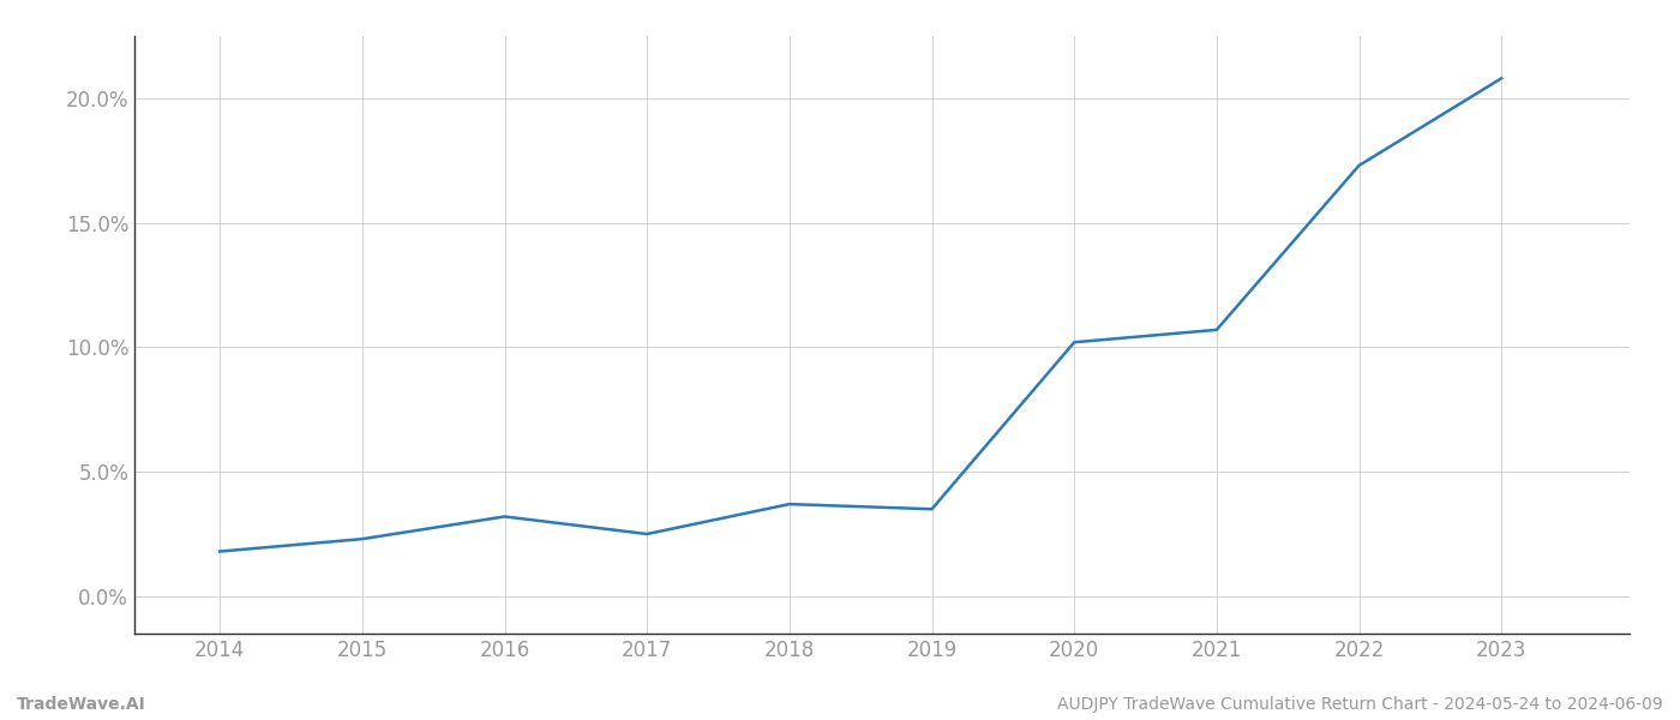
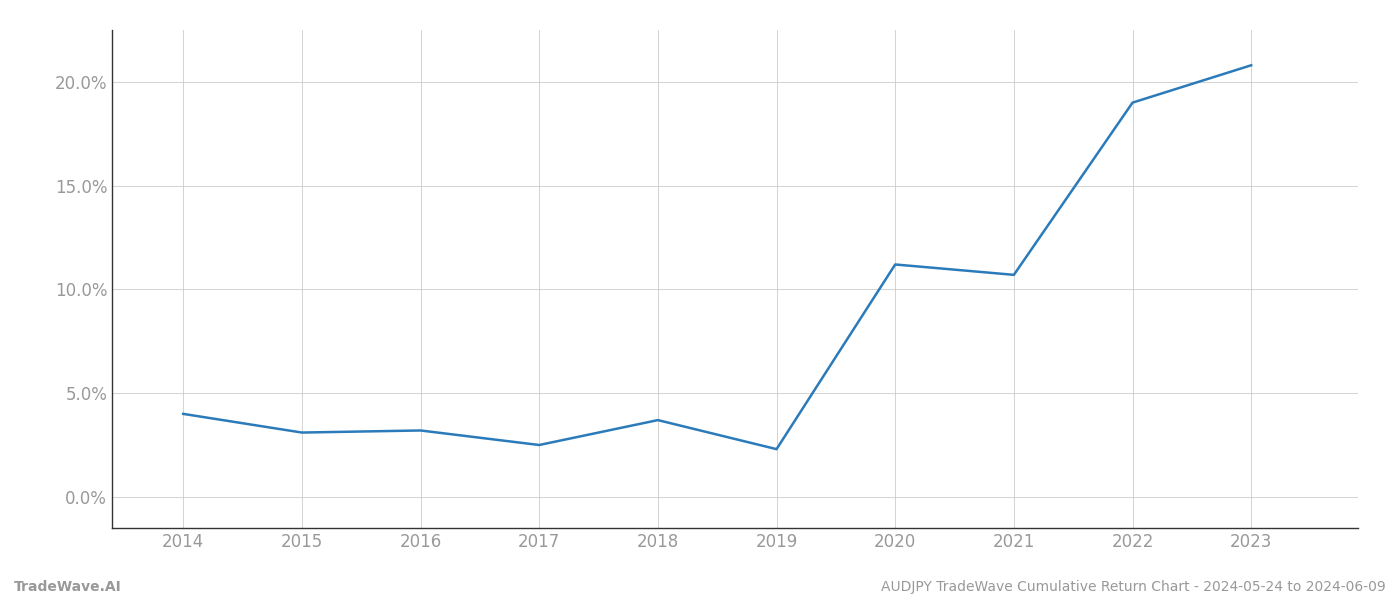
2014: 1.8% -> 4.0%
2015: 2.3% -> 3.1%
2019: 3.5% -> 2.3%
2020: 10.2% -> 11.2%
2022: 17.3% -> 19.0%
